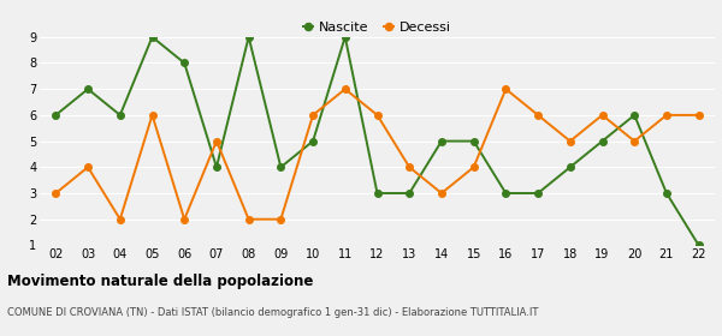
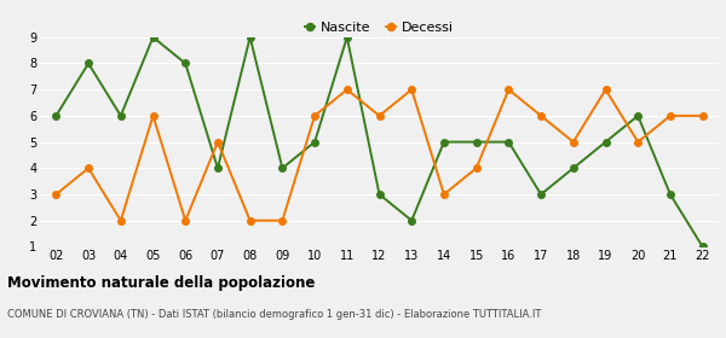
Nascite/03: 7 -> 8
Nascite/13: 3 -> 2
Decessi/13: 4 -> 7
Nascite/16: 3 -> 5
Decessi/19: 6 -> 7
